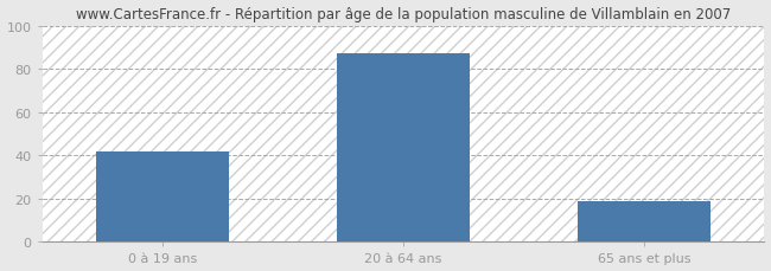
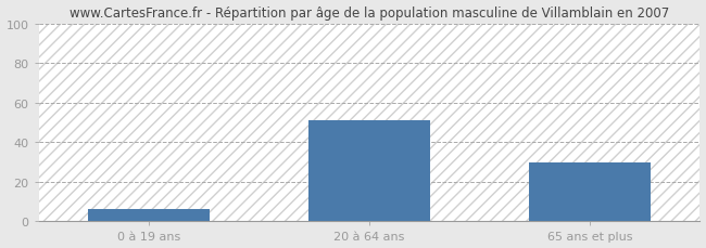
0 à 19 ans: 42 -> 6
20 à 64 ans: 87 -> 51
65 ans et plus: 19 -> 30
